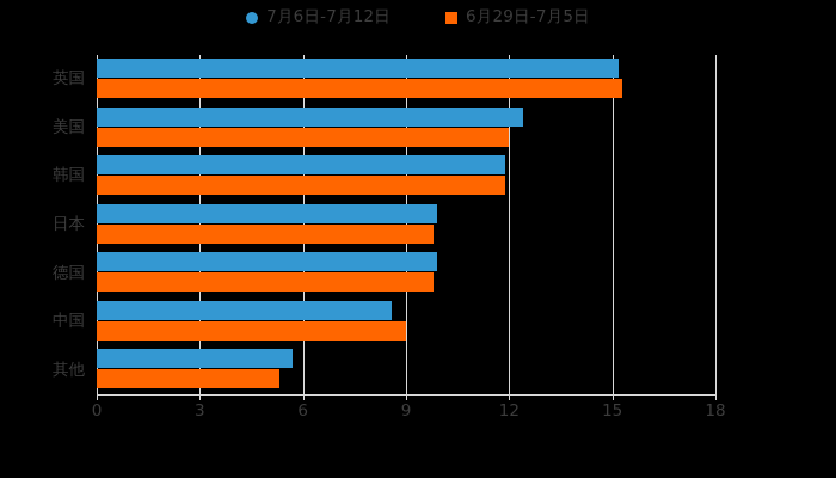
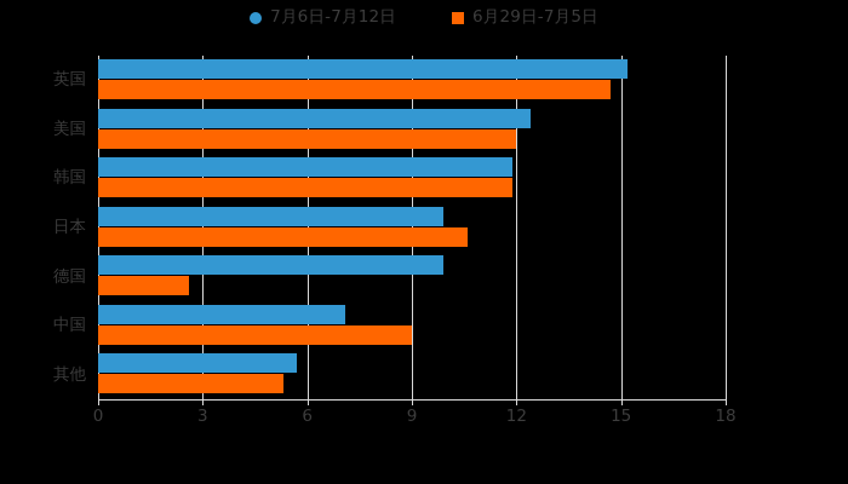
6月29日-7月5日/英国: 15.3 -> 14.7
6月29日-7月5日/日本: 9.8 -> 10.6
6月29日-7月5日/德国: 9.8 -> 2.6
7月6日-7月12日/中国: 8.6 -> 7.1
